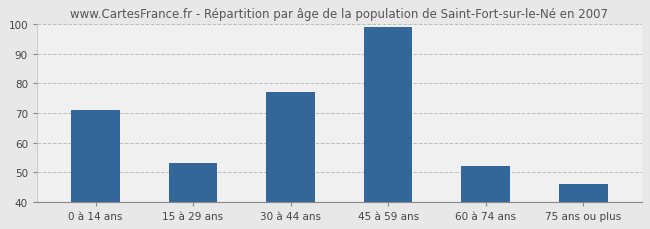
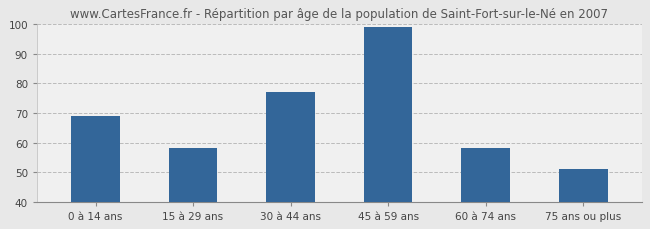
0 à 14 ans: 71 -> 69
15 à 29 ans: 53 -> 58
60 à 74 ans: 52 -> 58
75 ans ou plus: 46 -> 51
